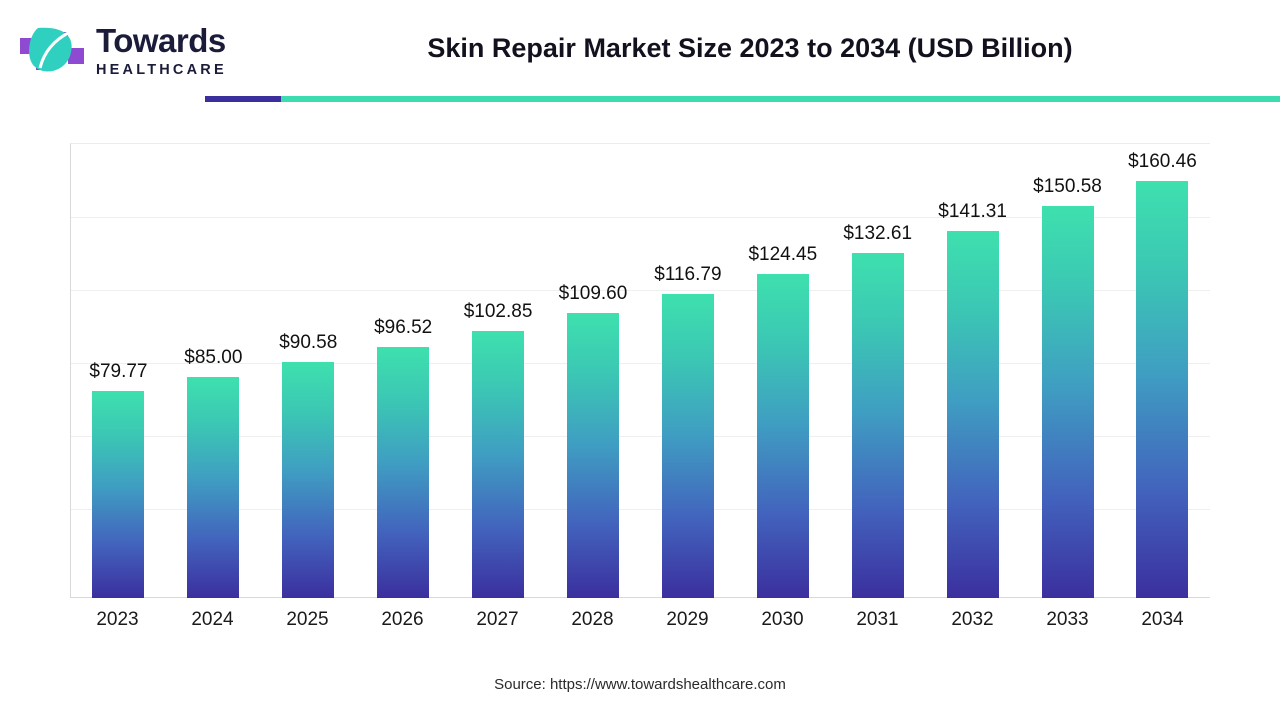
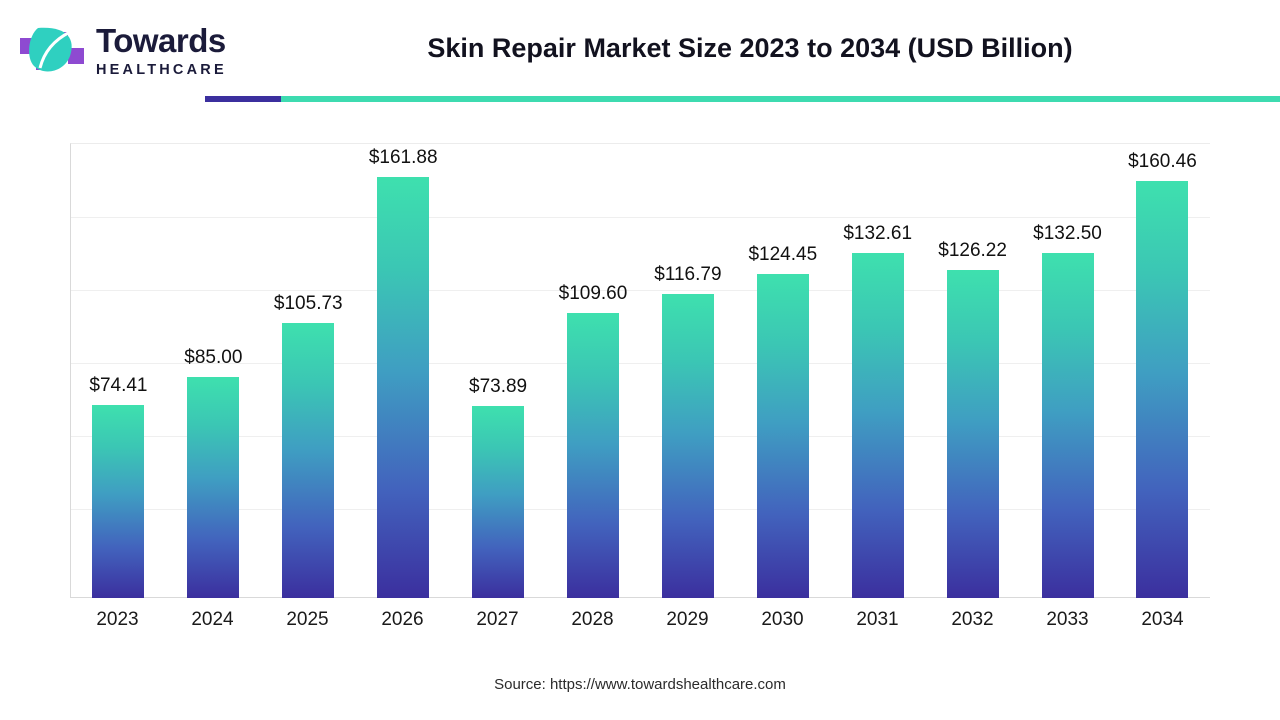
2023: $79.77 -> $74.41
2025: $90.58 -> $105.73
2026: $96.52 -> $161.88
2027: $102.85 -> $73.89
2032: $141.31 -> $126.22
2033: $150.58 -> $132.50
